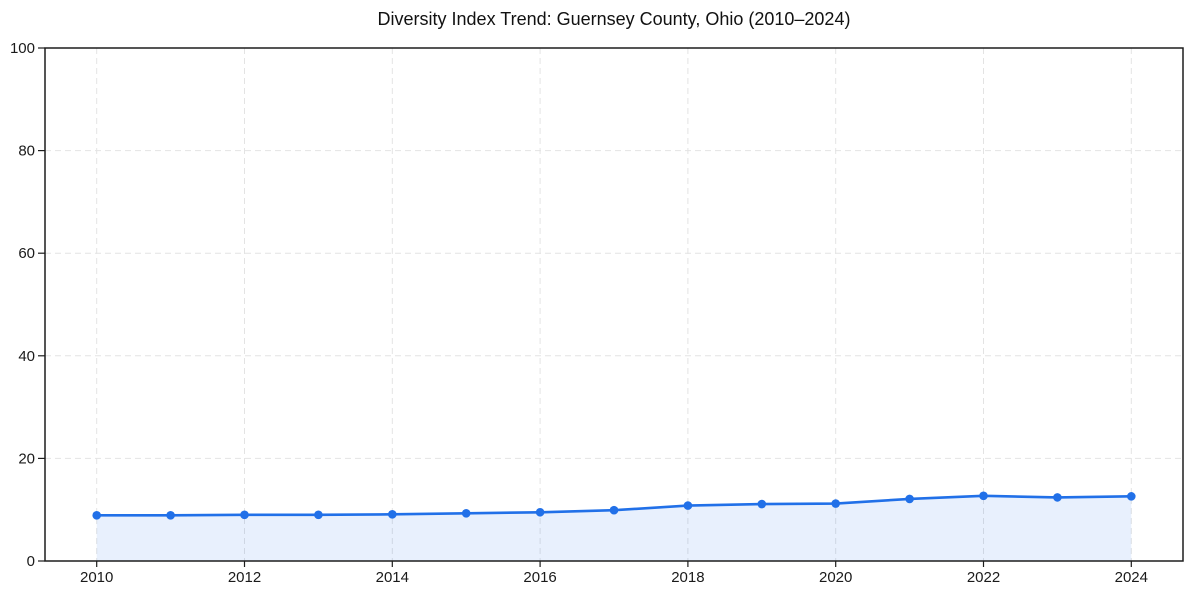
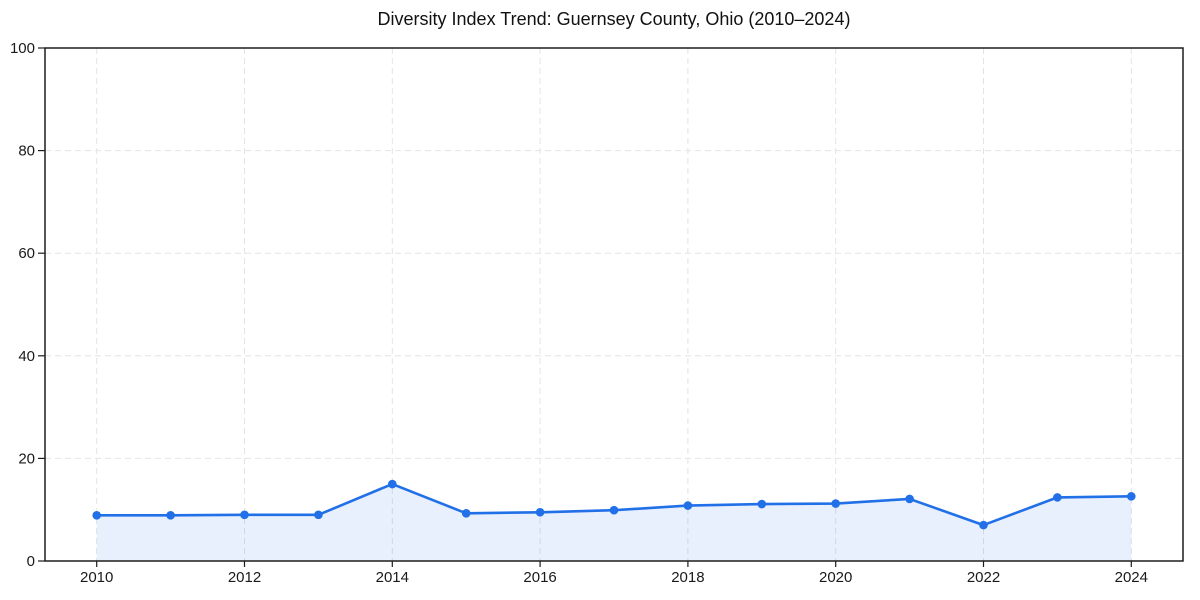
2014: 9 -> 15
2022: 13 -> 7
